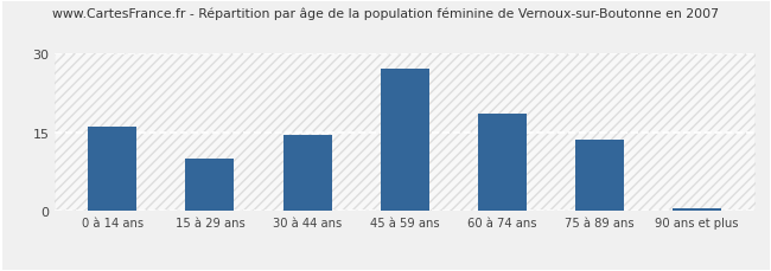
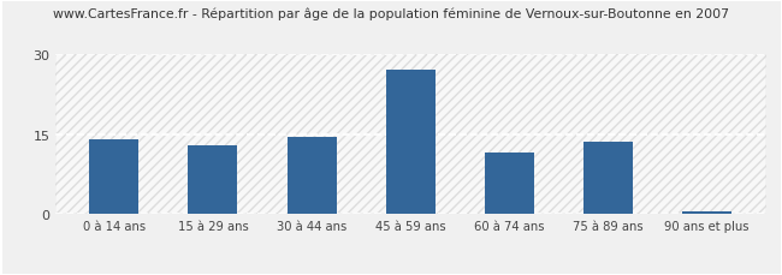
0 à 14 ans: 16.0 -> 14.0
15 à 29 ans: 10.0 -> 13.0
60 à 74 ans: 18.5 -> 11.5
